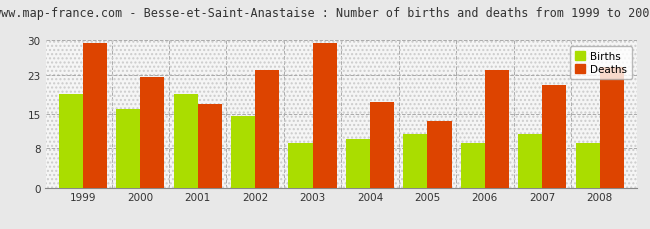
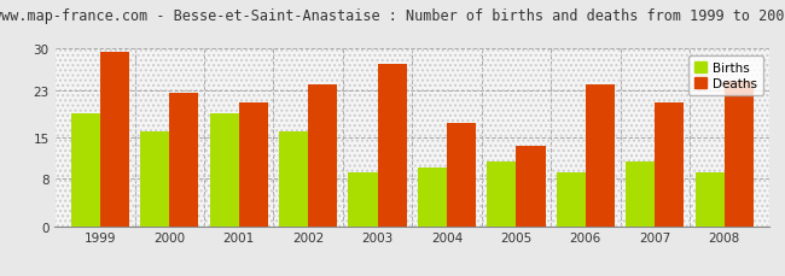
Deaths/2001: 17.0 -> 21.0
Births/2002: 14.5 -> 16.0
Deaths/2003: 29.5 -> 27.5
